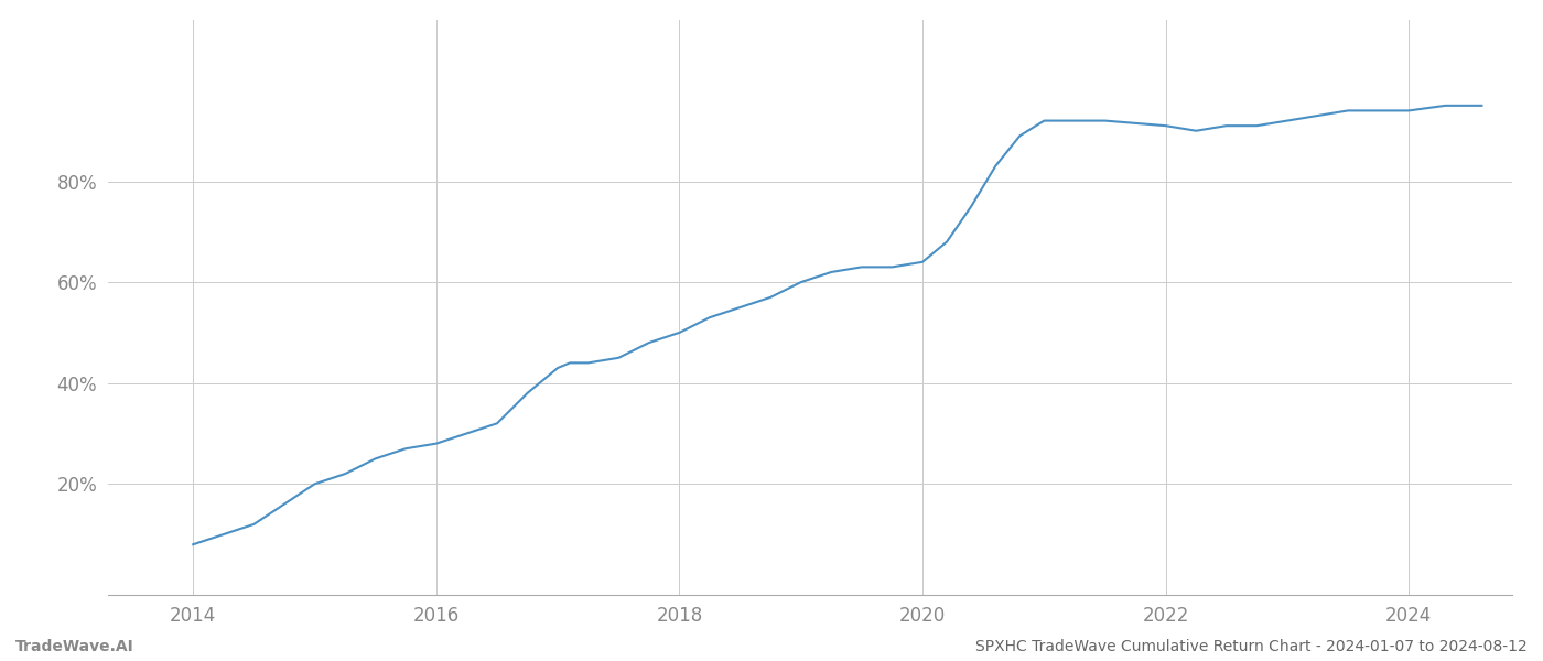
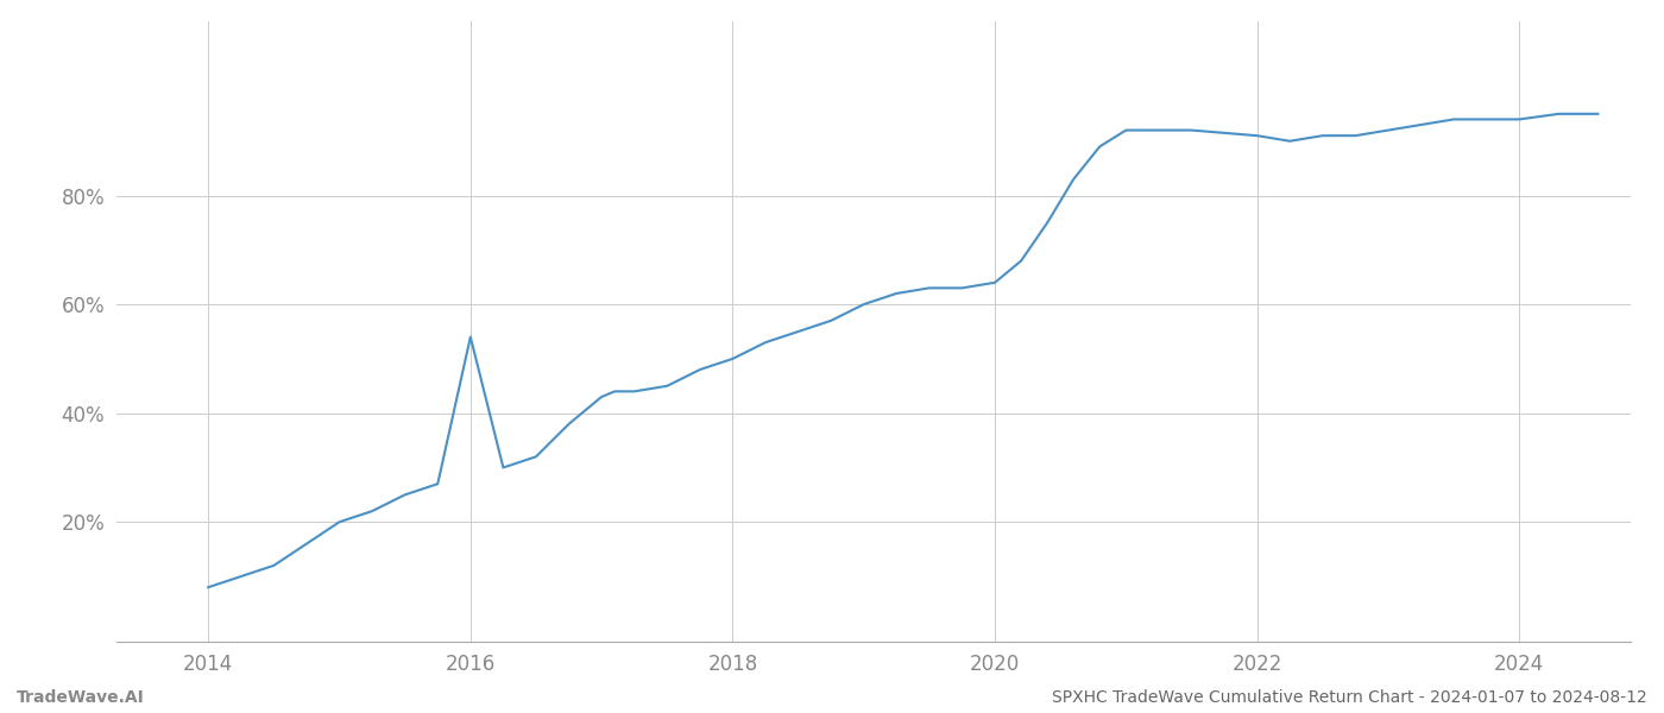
2016: 28% -> 54%
